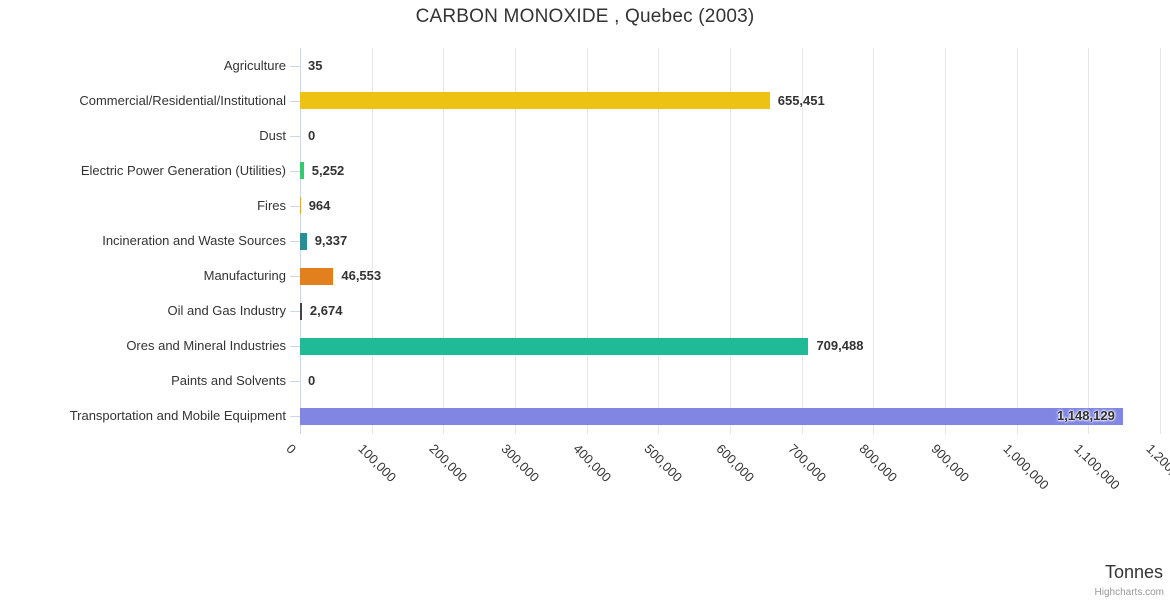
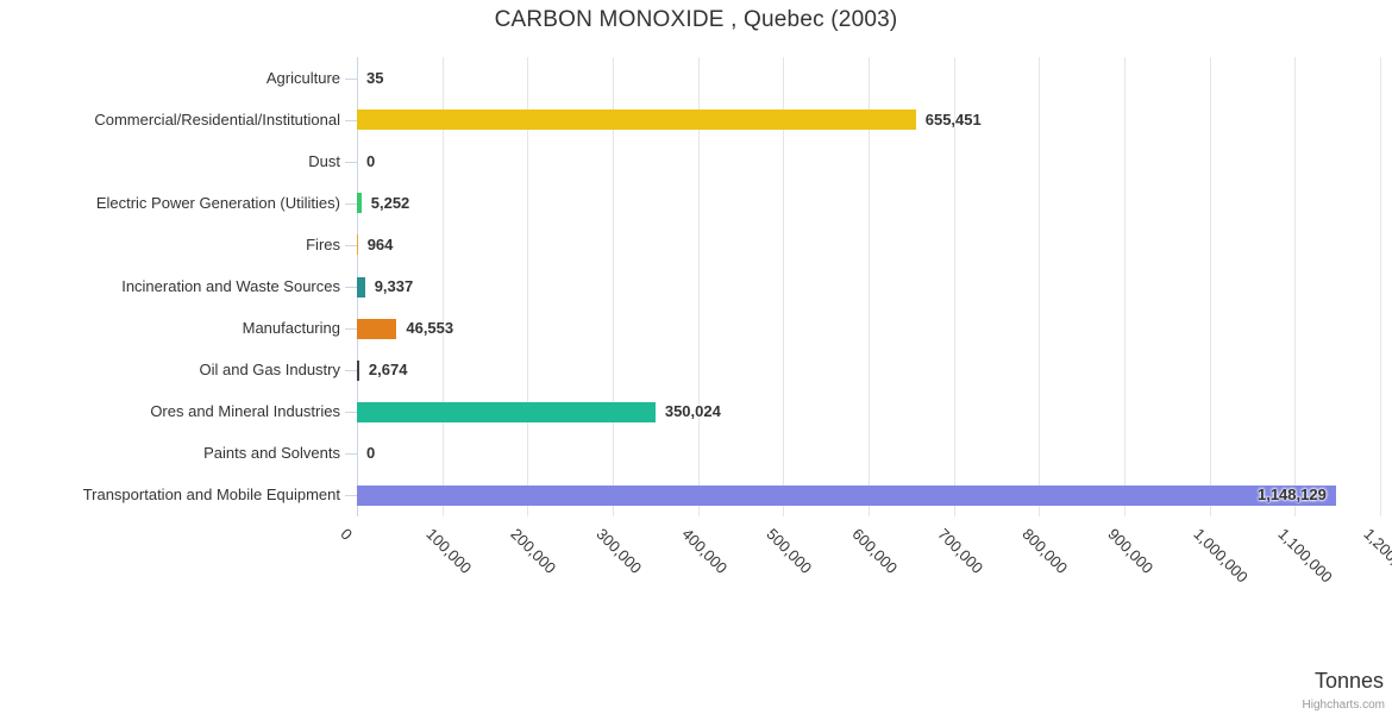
Ores and Mineral Industries: 709,488 -> 350,024
